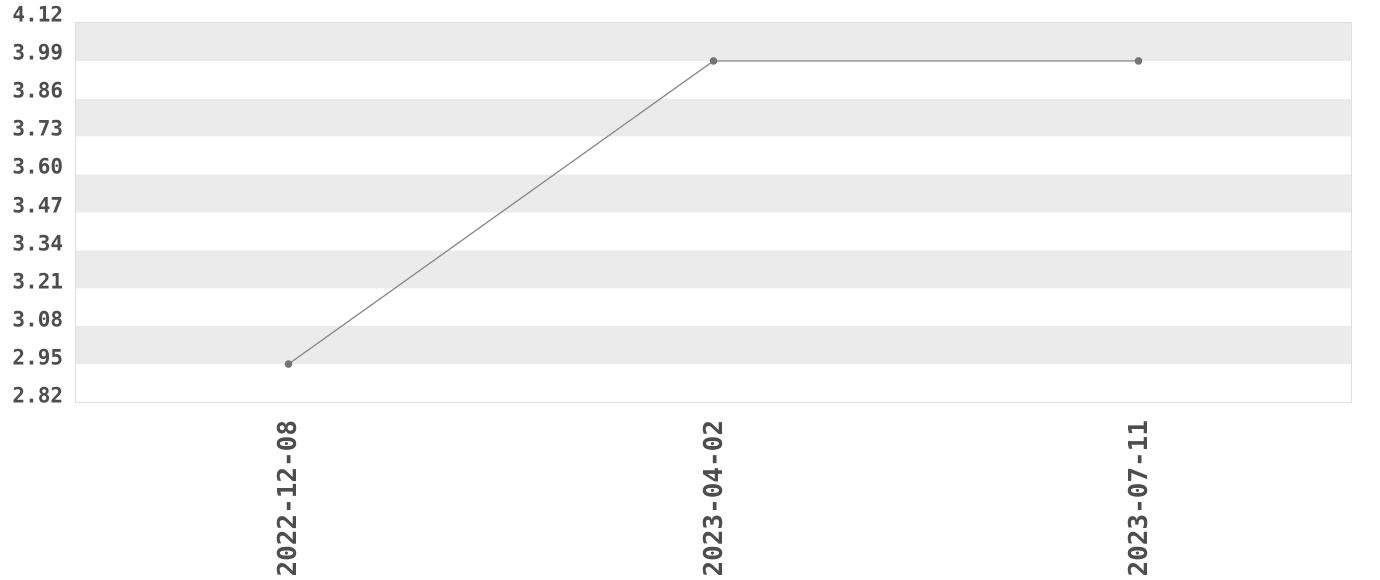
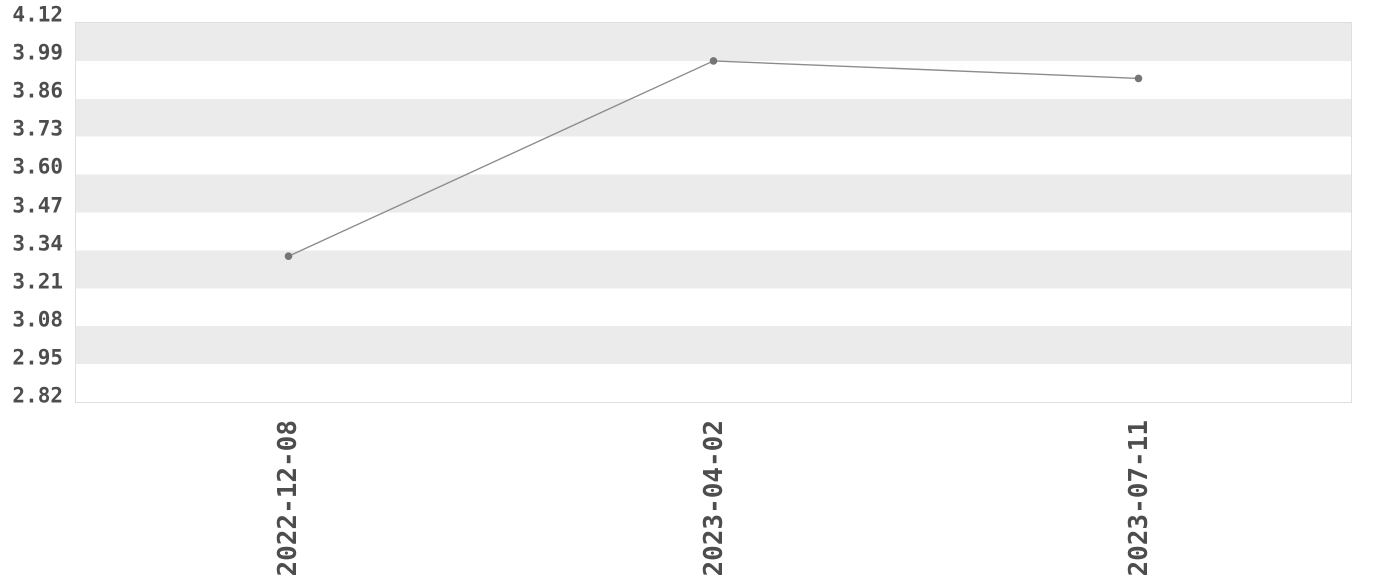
2022-12-08: 2.95 -> 3.32
2023-07-11: 3.99 -> 3.93
